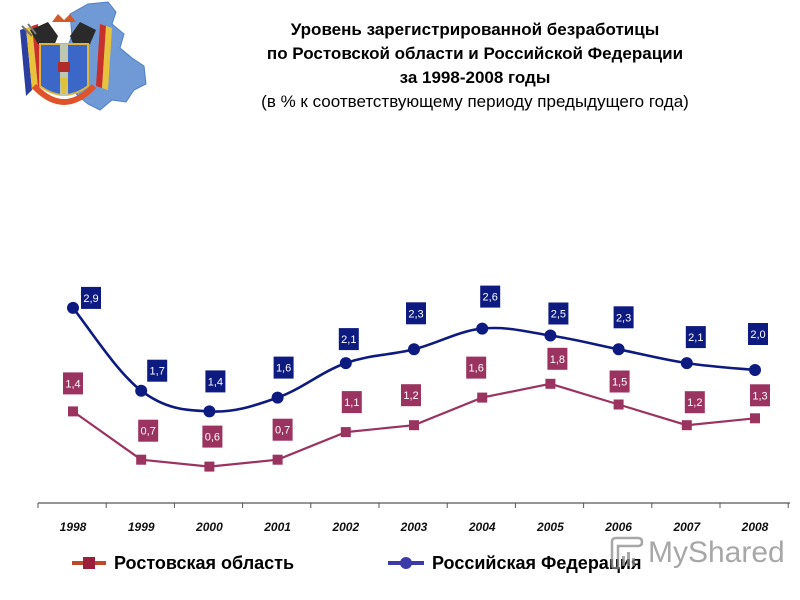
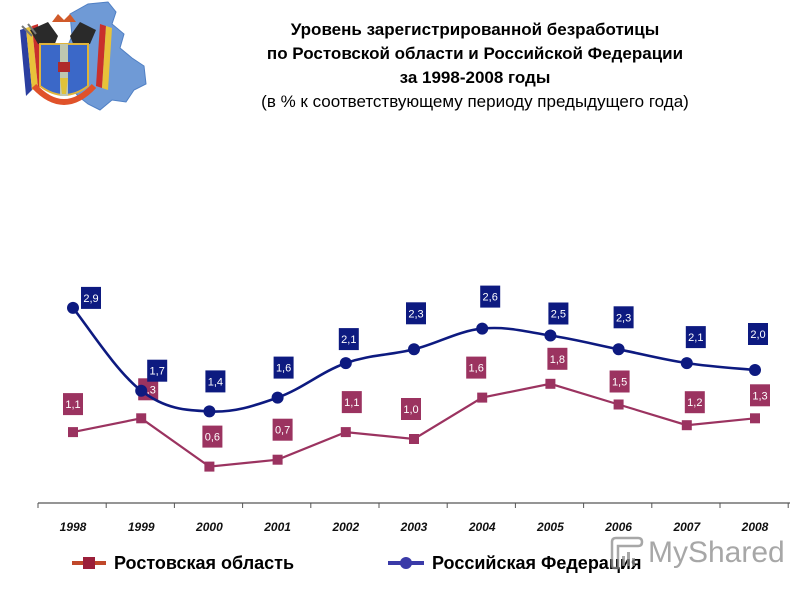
Ростовская область/1998: 1,4 -> 1,1
Ростовская область/1999: 0,7 -> 1,3
Ростовская область/2003: 1,2 -> 1,0
